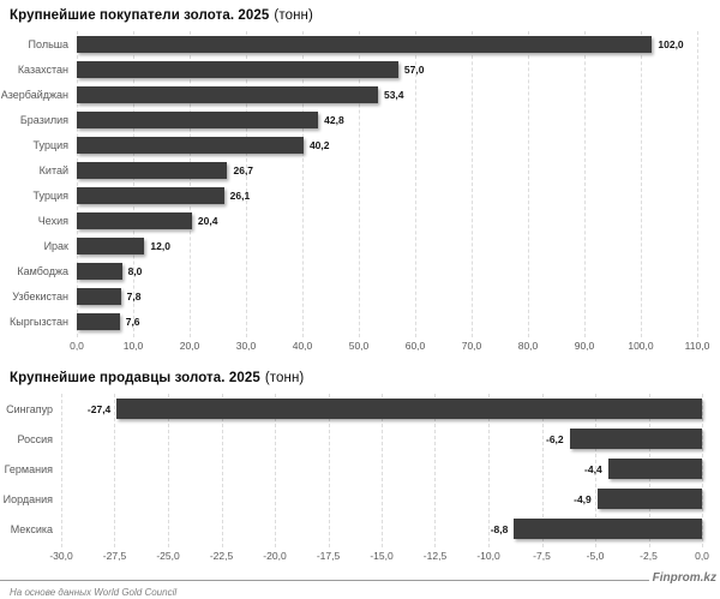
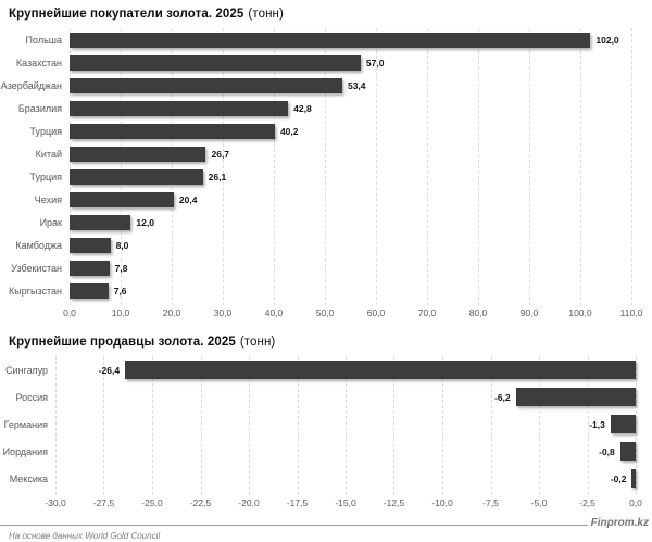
Крупнейшие продавцы золота. 2025/Сингапур: -27,4 -> -26,4
Крупнейшие продавцы золота. 2025/Германия: -4,4 -> -1,3
Крупнейшие продавцы золота. 2025/Иордания: -4,9 -> -0,8
Крупнейшие продавцы золота. 2025/Мексика: -8,8 -> -0,2
